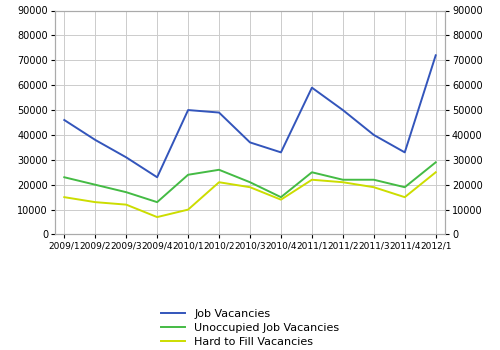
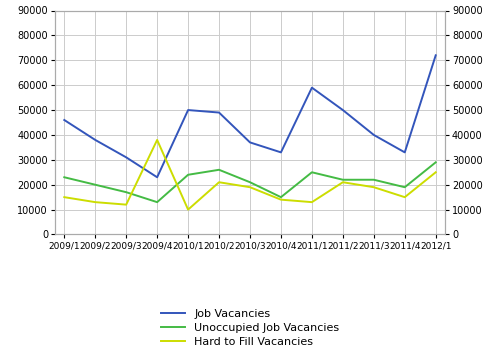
Hard to Fill Vacancies/2009/4: 7000 -> 38000
Hard to Fill Vacancies/2011/1: 22000 -> 13000
